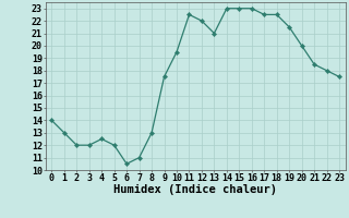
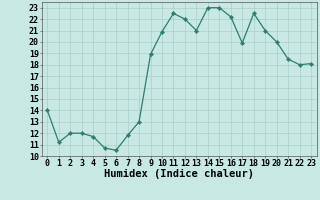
1: 13.0 -> 11.2
4: 12.5 -> 11.7
5: 12.0 -> 10.7
7: 11.0 -> 11.8
9: 17.5 -> 18.9
10: 19.5 -> 20.9
16: 23.0 -> 22.2
17: 22.5 -> 19.9
19: 21.5 -> 21.0
23: 17.5 -> 18.1
